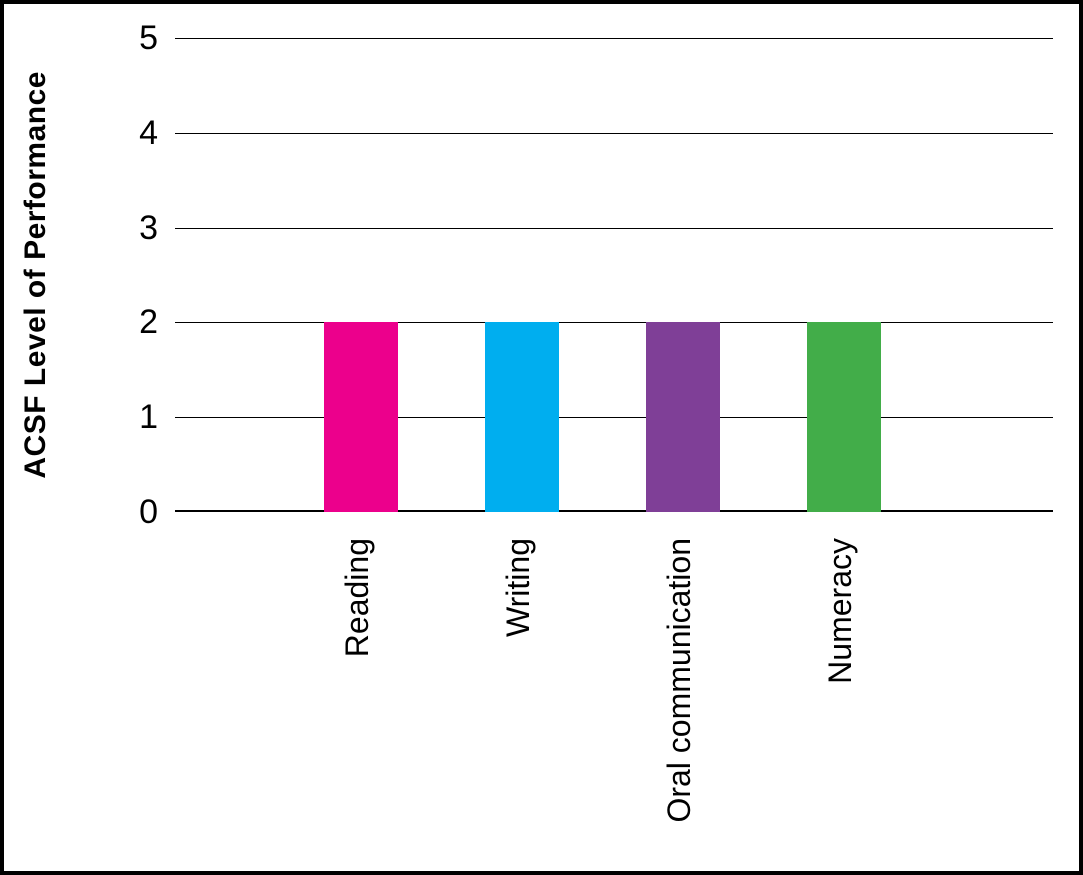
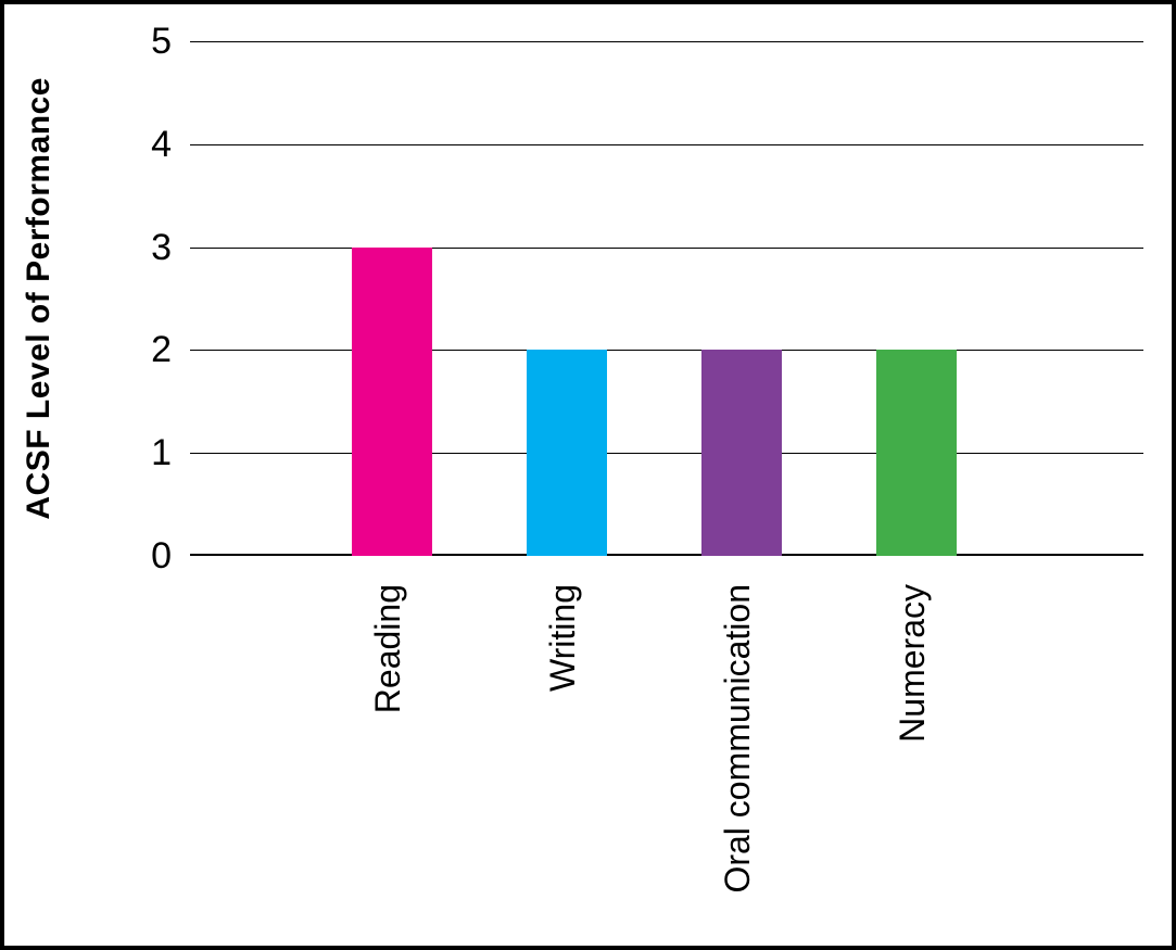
Reading: 2 -> 3
